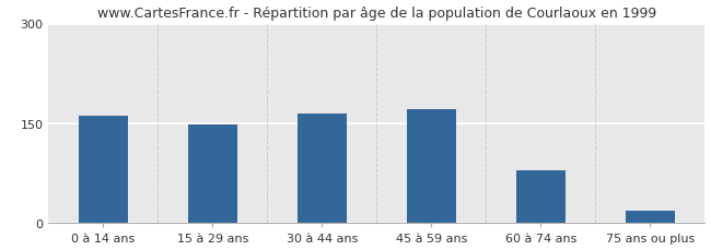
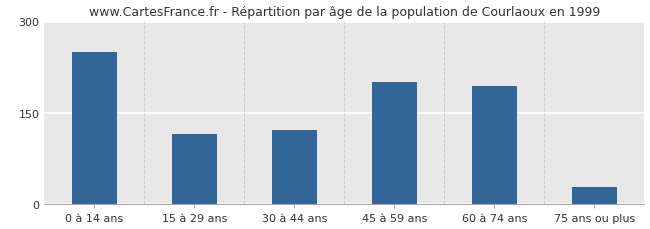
0 à 14 ans: 161 -> 250
15 à 29 ans: 149 -> 116
30 à 44 ans: 165 -> 122
45 à 59 ans: 172 -> 200
60 à 74 ans: 80 -> 194
75 ans ou plus: 18 -> 28
